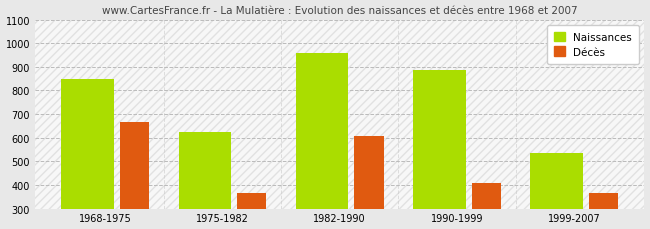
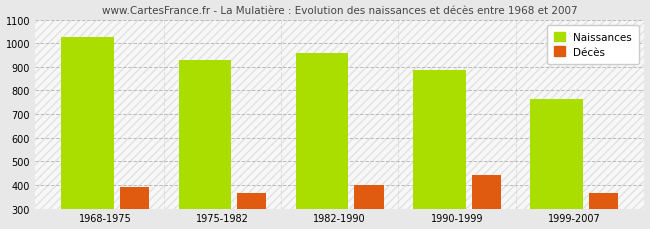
Naissances/1968-1975: 850 -> 1025
Décès/1968-1975: 665 -> 393
Naissances/1975-1982: 625 -> 930
Décès/1982-1990: 605 -> 400
Décès/1990-1999: 410 -> 440
Naissances/1999-2007: 535 -> 763
